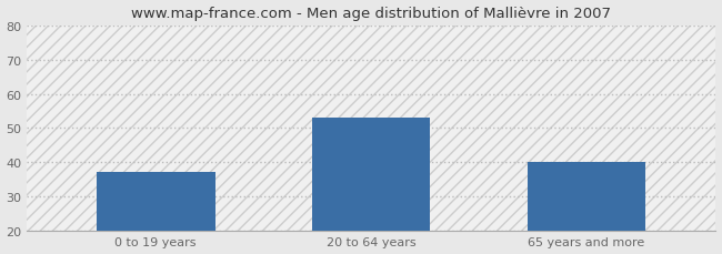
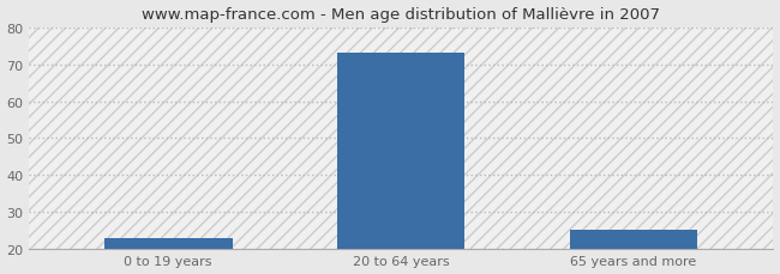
0 to 19 years: 37 -> 23
20 to 64 years: 53 -> 73
65 years and more: 40 -> 25
